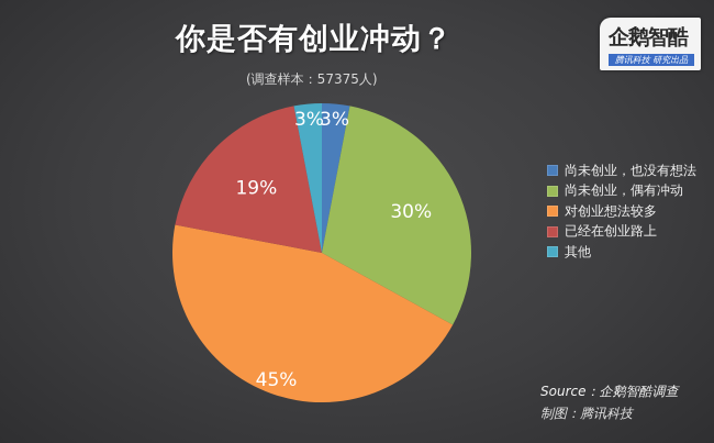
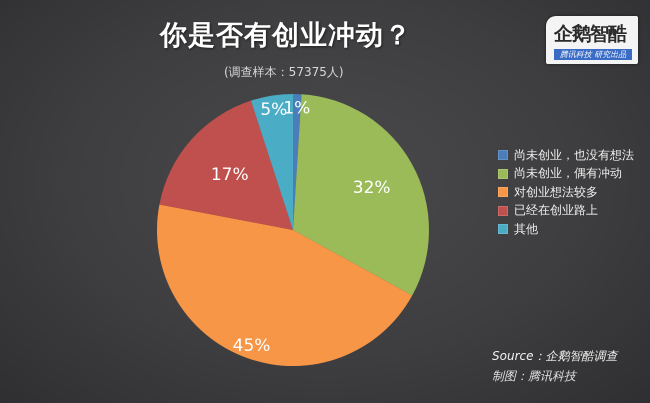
尚未创业，也没有想法: 3% -> 1%
尚未创业，偶有冲动: 30% -> 32%
已经在创业路上: 19% -> 17%
其他: 3% -> 5%
